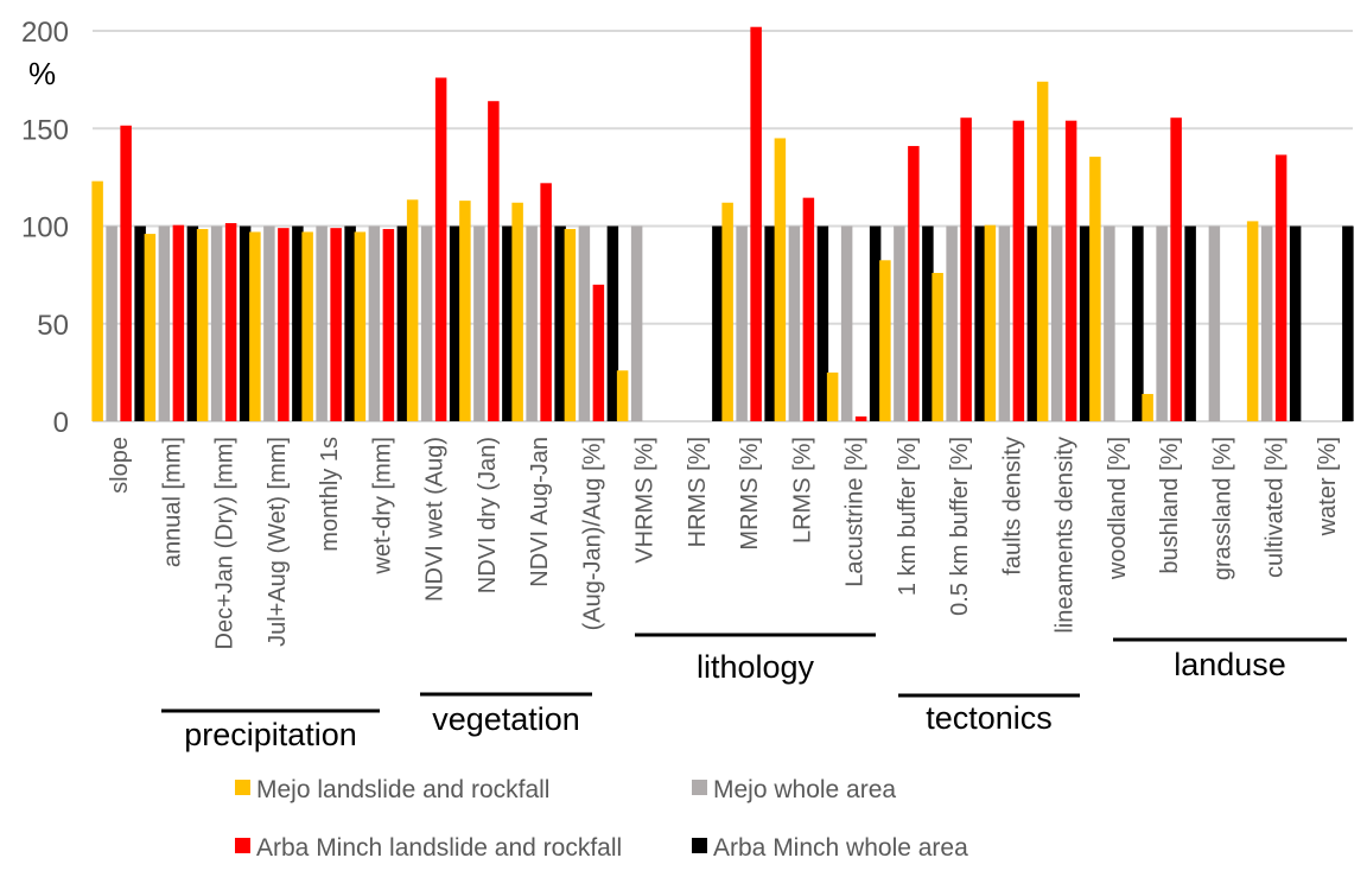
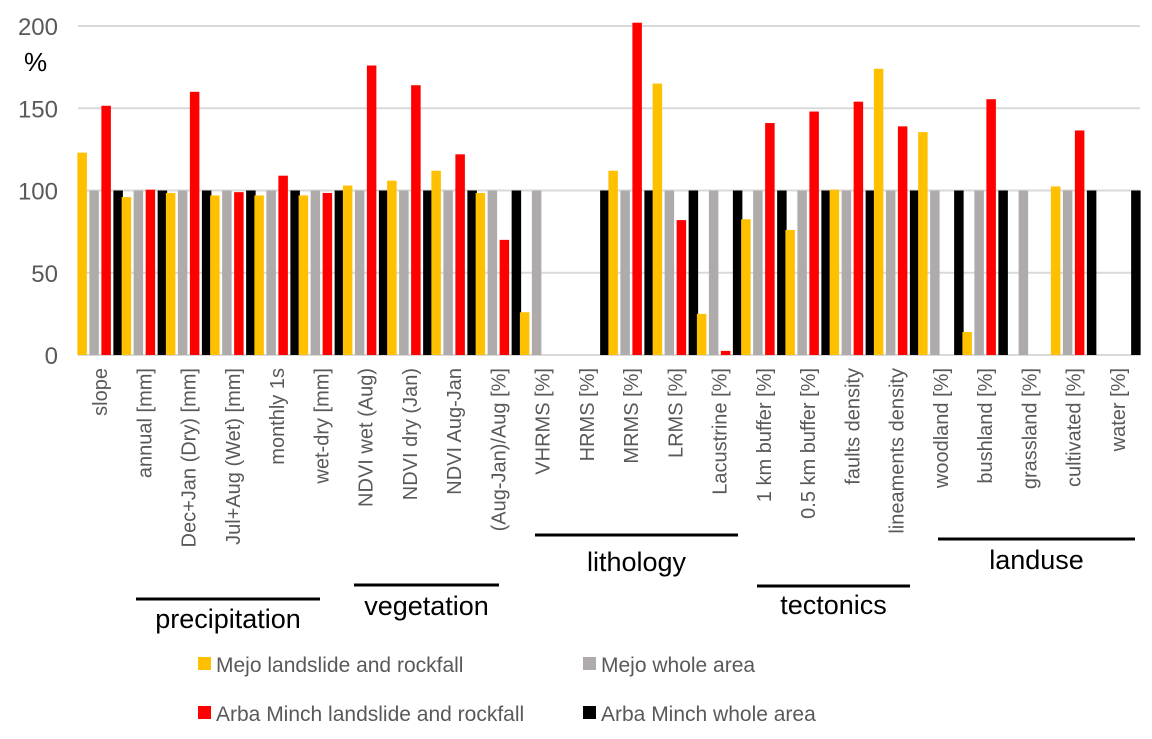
Arba Minch landslide and rockfall/Dec+Jan (Dry) [mm]: 102 -> 160
Arba Minch landslide and rockfall/monthly 1s: 99 -> 109
Mejo landslide and rockfall/NDVI wet (Aug): 114 -> 103
Mejo landslide and rockfall/NDVI dry (Jan): 113 -> 106
Mejo landslide and rockfall/LRMS [%]: 145 -> 165
Arba Minch landslide and rockfall/LRMS [%]: 114 -> 82
Arba Minch landslide and rockfall/0.5 km buffer [%]: 156 -> 148
Arba Minch landslide and rockfall/lineaments density: 154 -> 139
